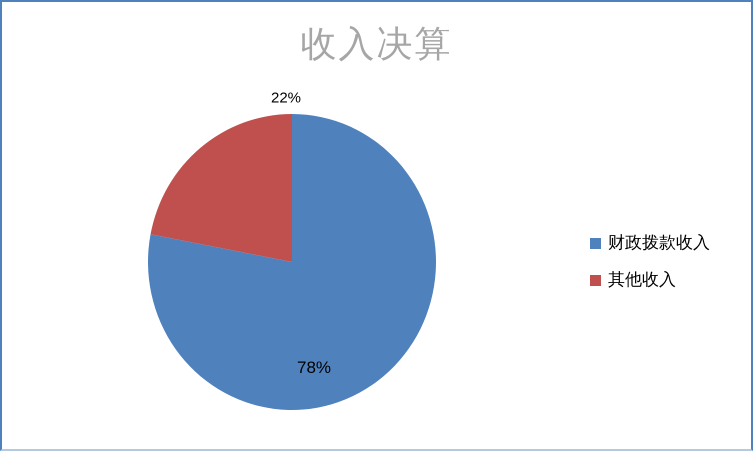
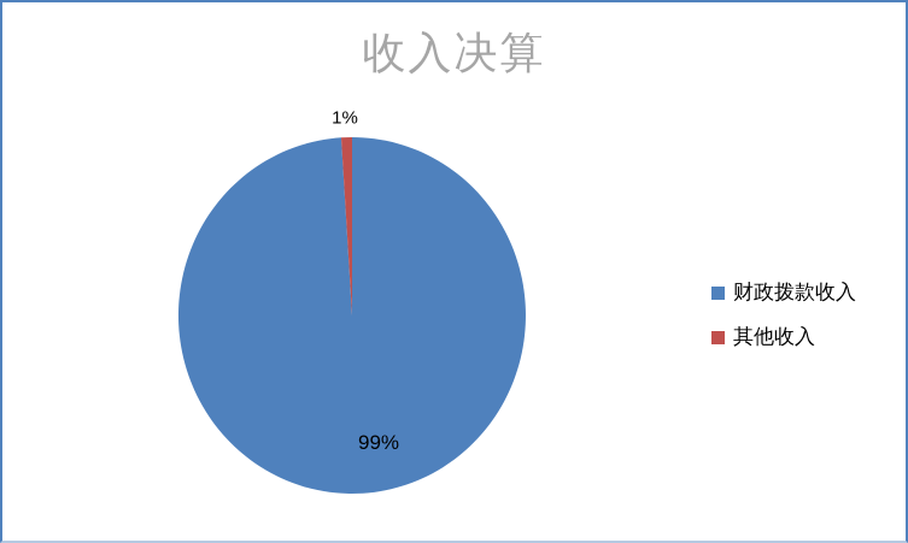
财政拨款收入: 78% -> 99%
其他收入: 22% -> 1%
